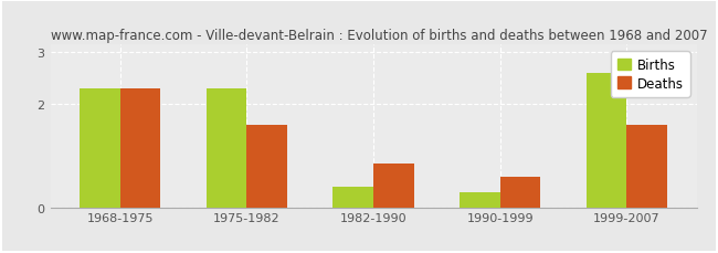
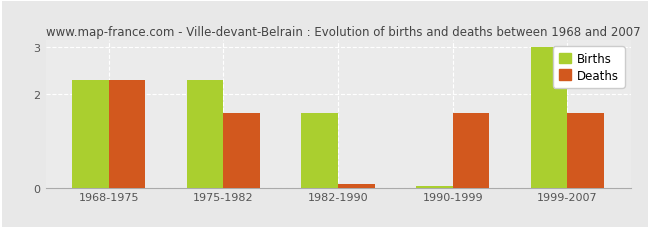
Births/1982-1990: 0.40 -> 1.60
Deaths/1982-1990: 0.85 -> 0.08
Births/1990-1999: 0.30 -> 0.04
Deaths/1990-1999: 0.60 -> 1.60
Births/1999-2007: 2.60 -> 3.00
